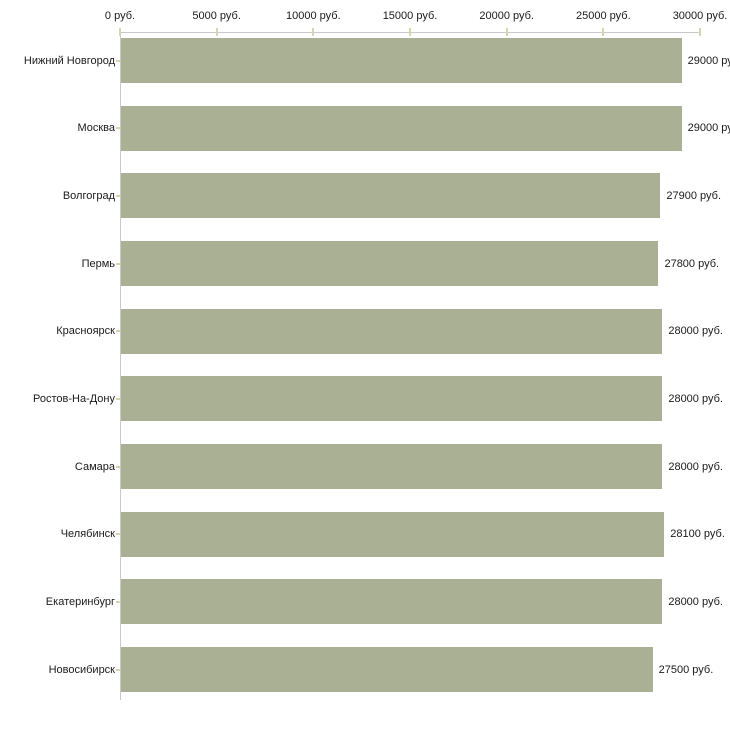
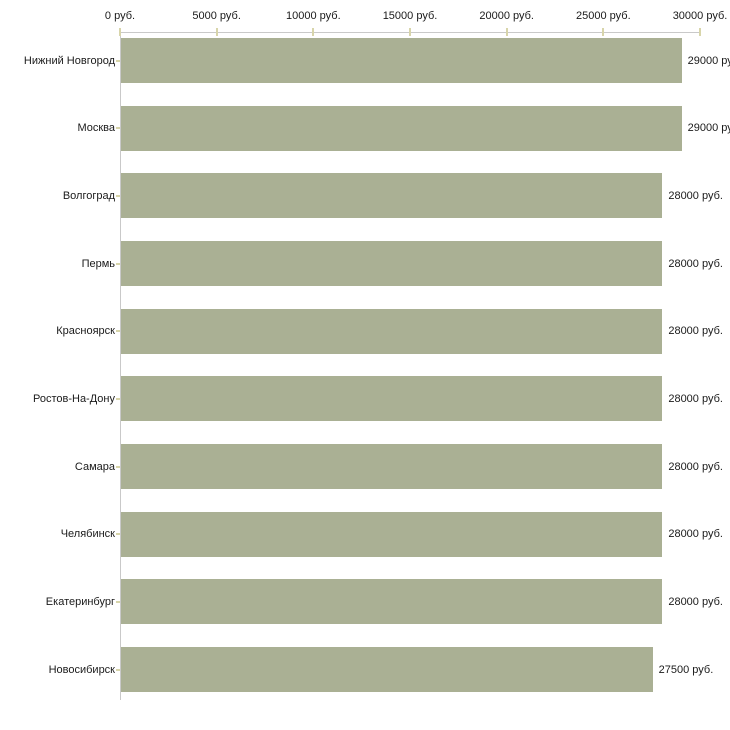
Волгоград: 27900 -> 28000
Пермь: 27800 -> 28000
Челябинск: 28100 -> 28000
